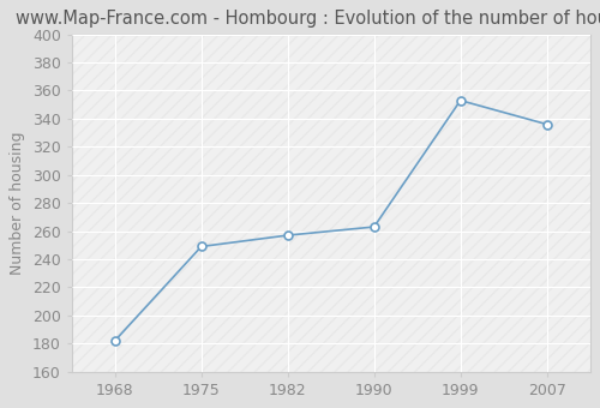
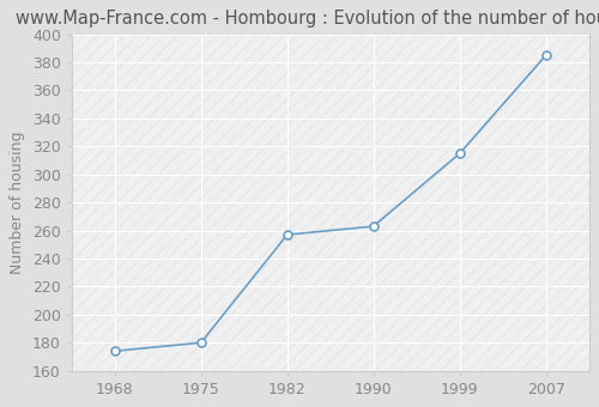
1968: 182 -> 174
1975: 249 -> 180
1999: 353 -> 315
2007: 336 -> 385
